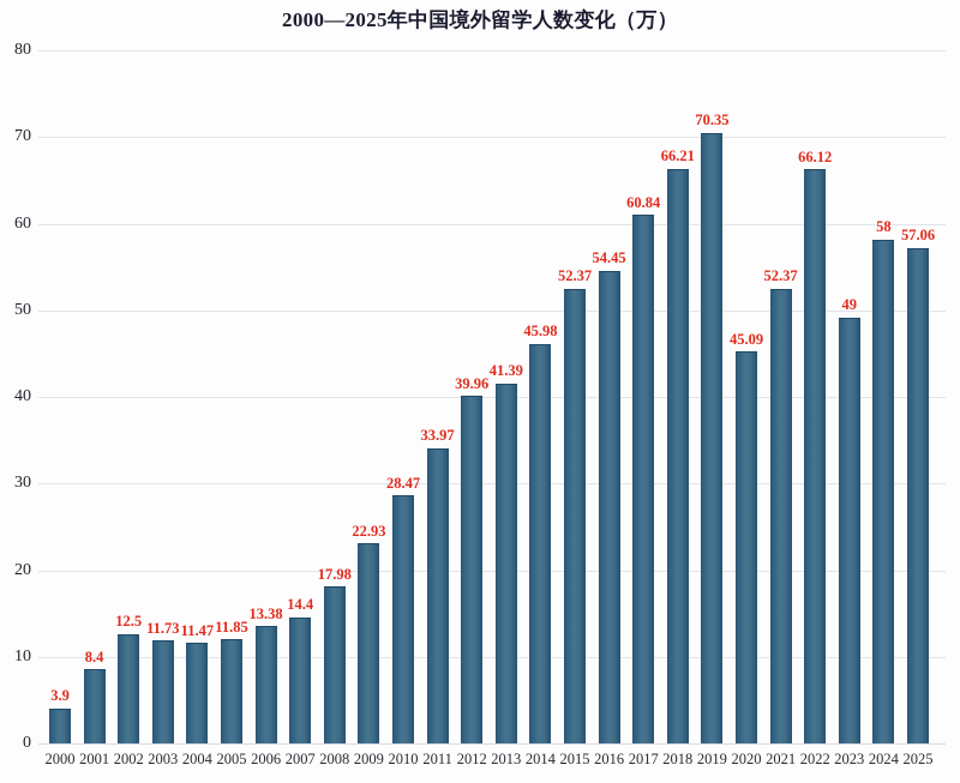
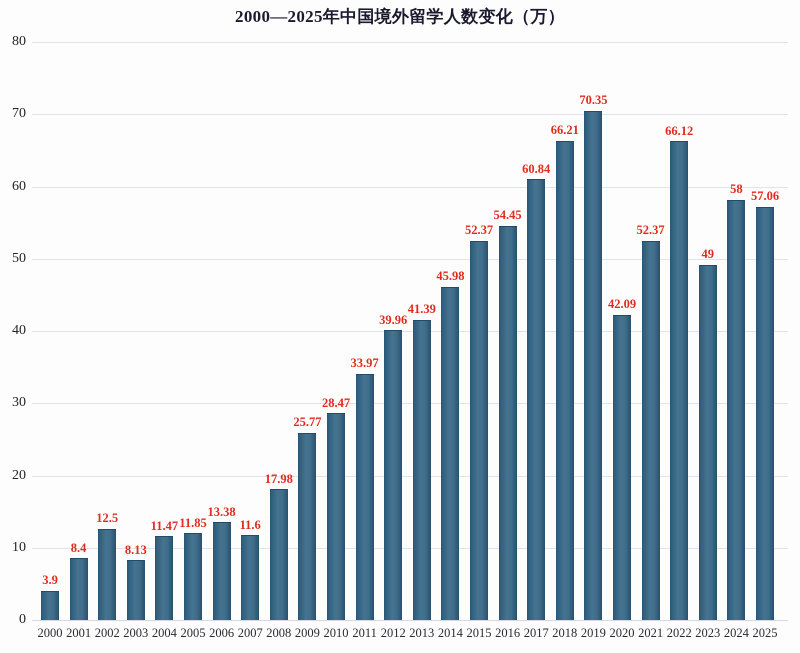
2003: 11.73 -> 8.13
2007: 14.4 -> 11.6
2009: 22.93 -> 25.77
2020: 45.09 -> 42.09
